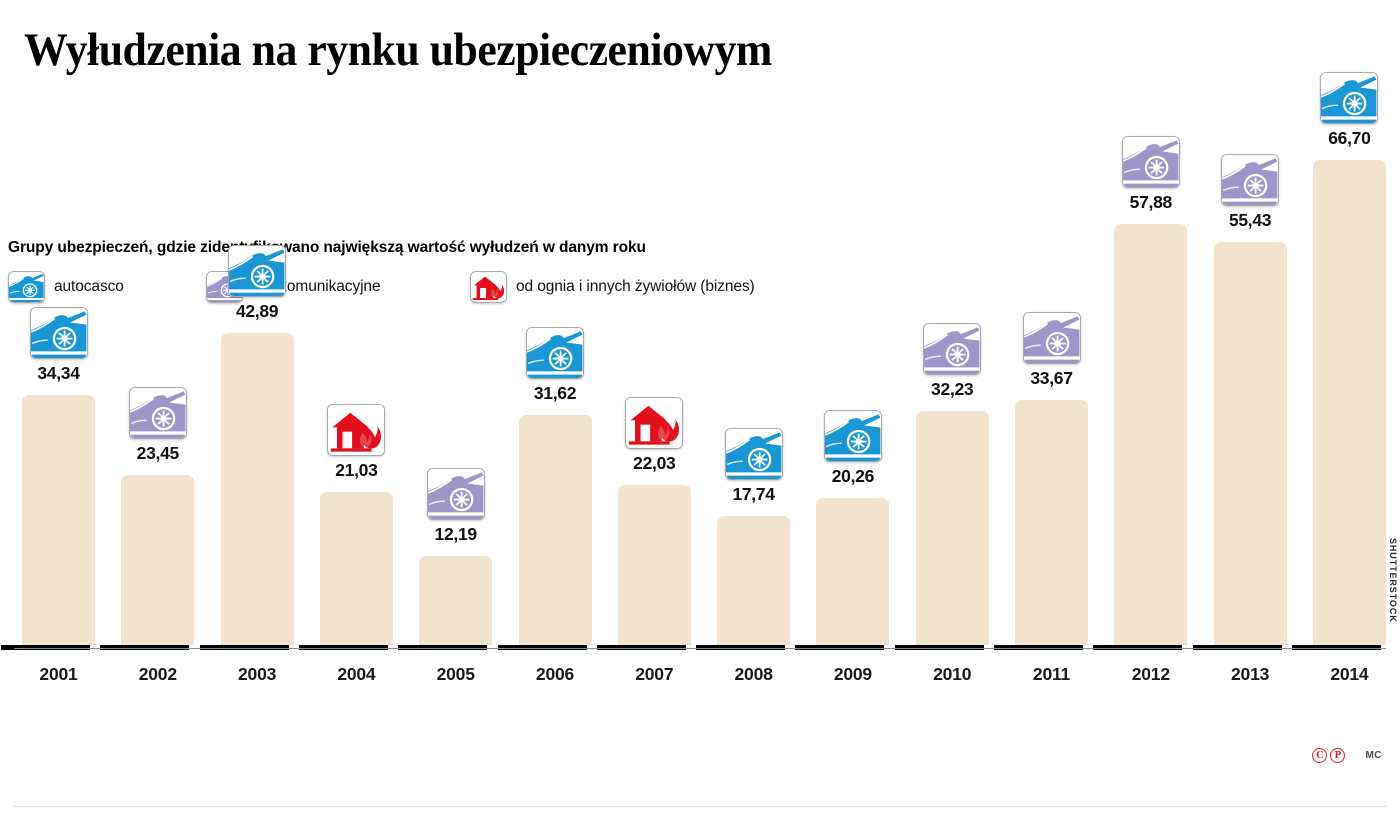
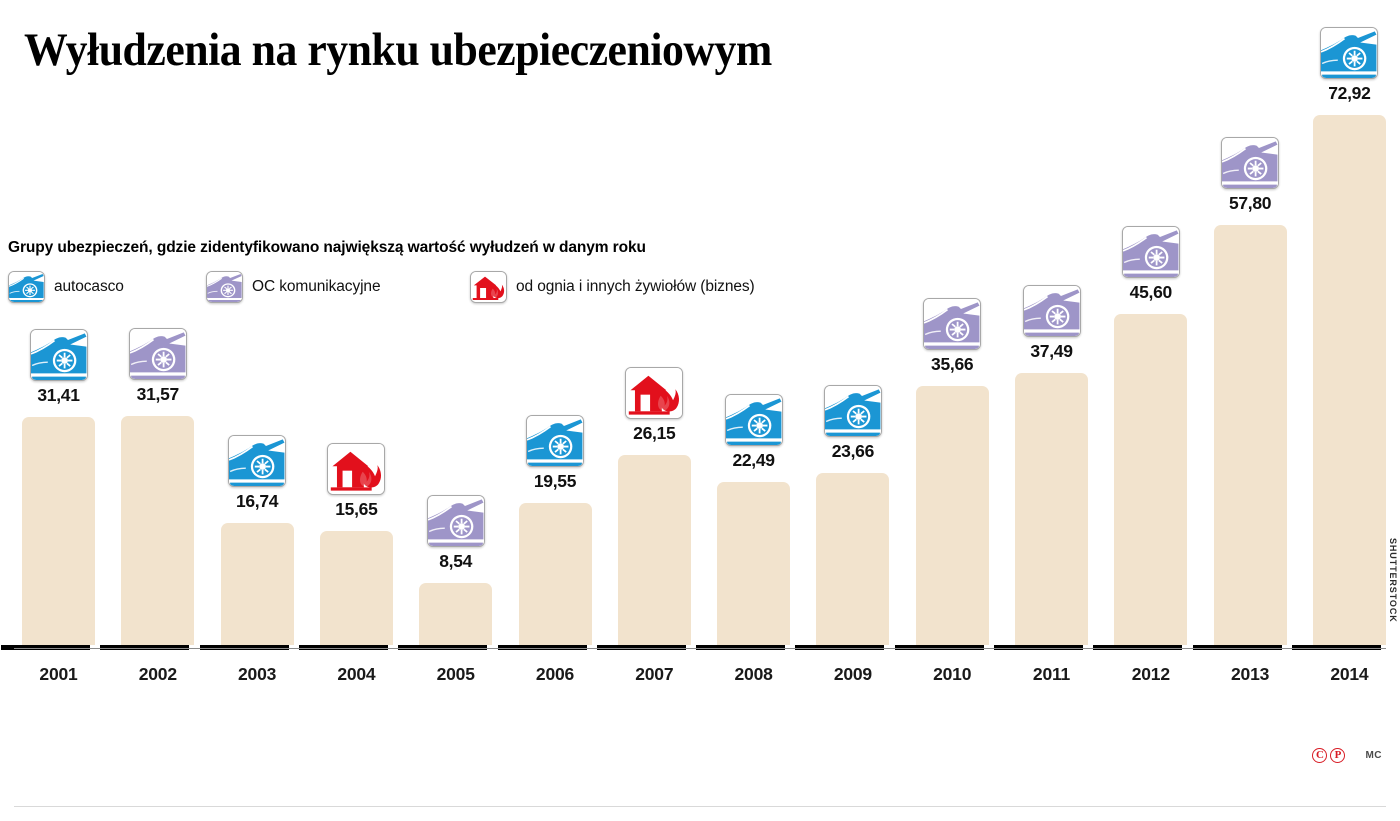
2001: 34,34 -> 31,41
2002: 23,45 -> 31,57
2003: 42,89 -> 16,74
2004: 21,03 -> 15,65
2005: 12,19 -> 8,54
2006: 31,62 -> 19,55
2007: 22,03 -> 26,15
2008: 17,74 -> 22,49
2009: 20,26 -> 23,66
2010: 32,23 -> 35,66
2011: 33,67 -> 37,49
2012: 57,88 -> 45,60
2013: 55,43 -> 57,80
2014: 66,70 -> 72,92
